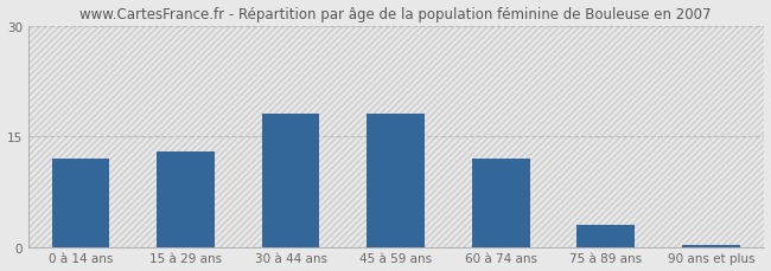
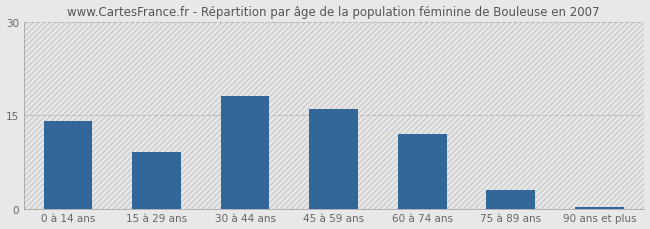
0 à 14 ans: 12.0 -> 14.0
15 à 29 ans: 13.0 -> 9.0
45 à 59 ans: 18.0 -> 16.0
